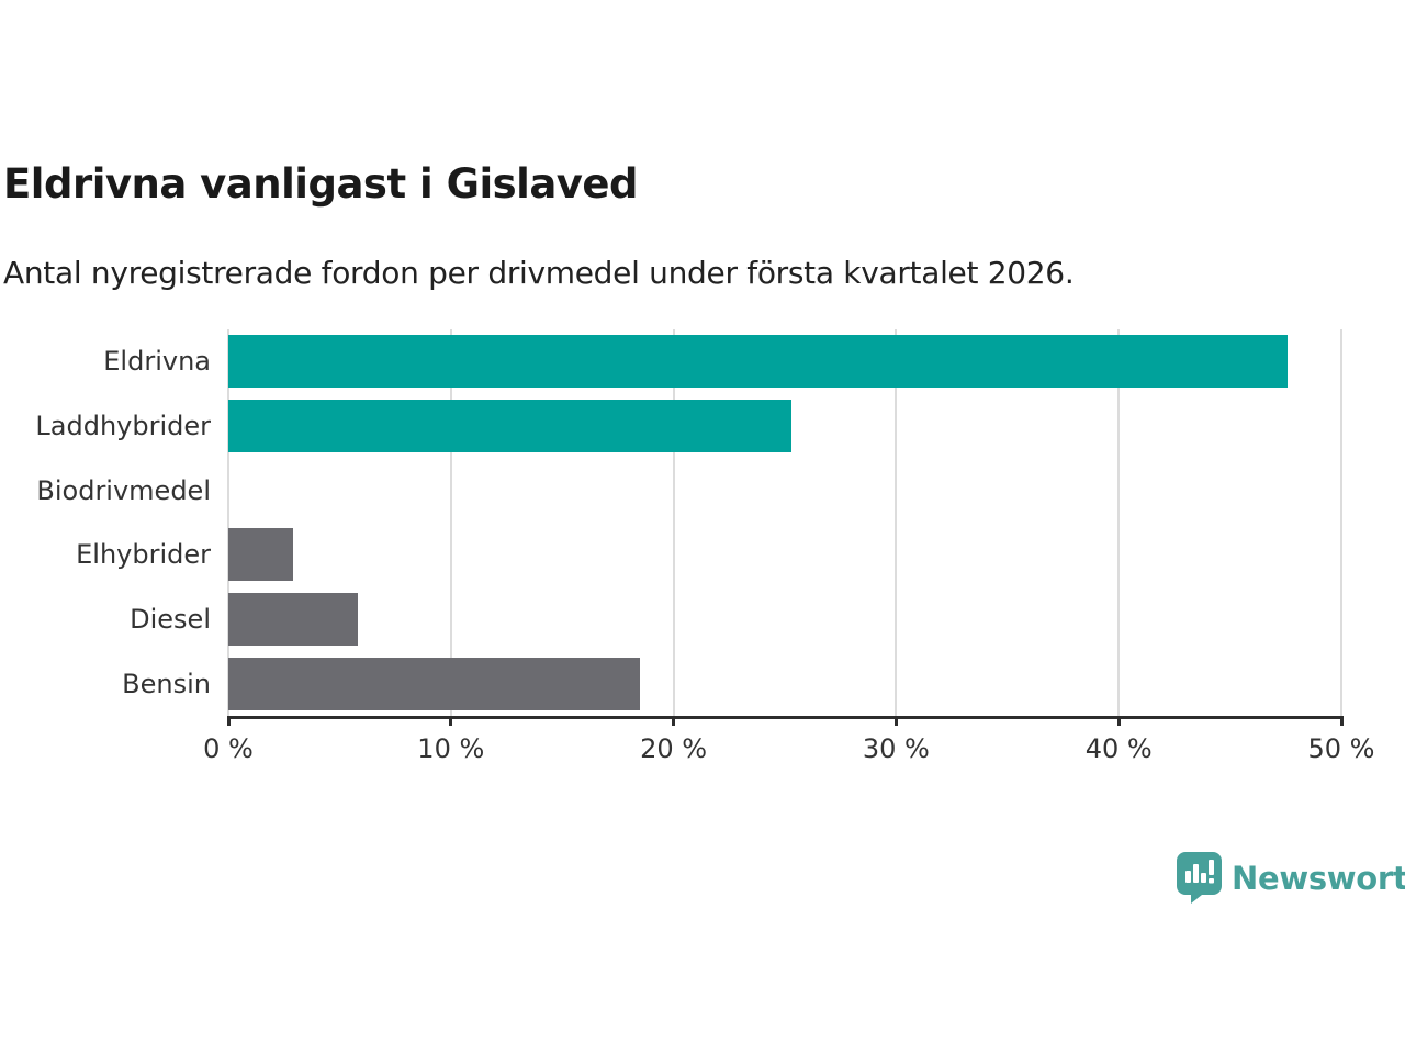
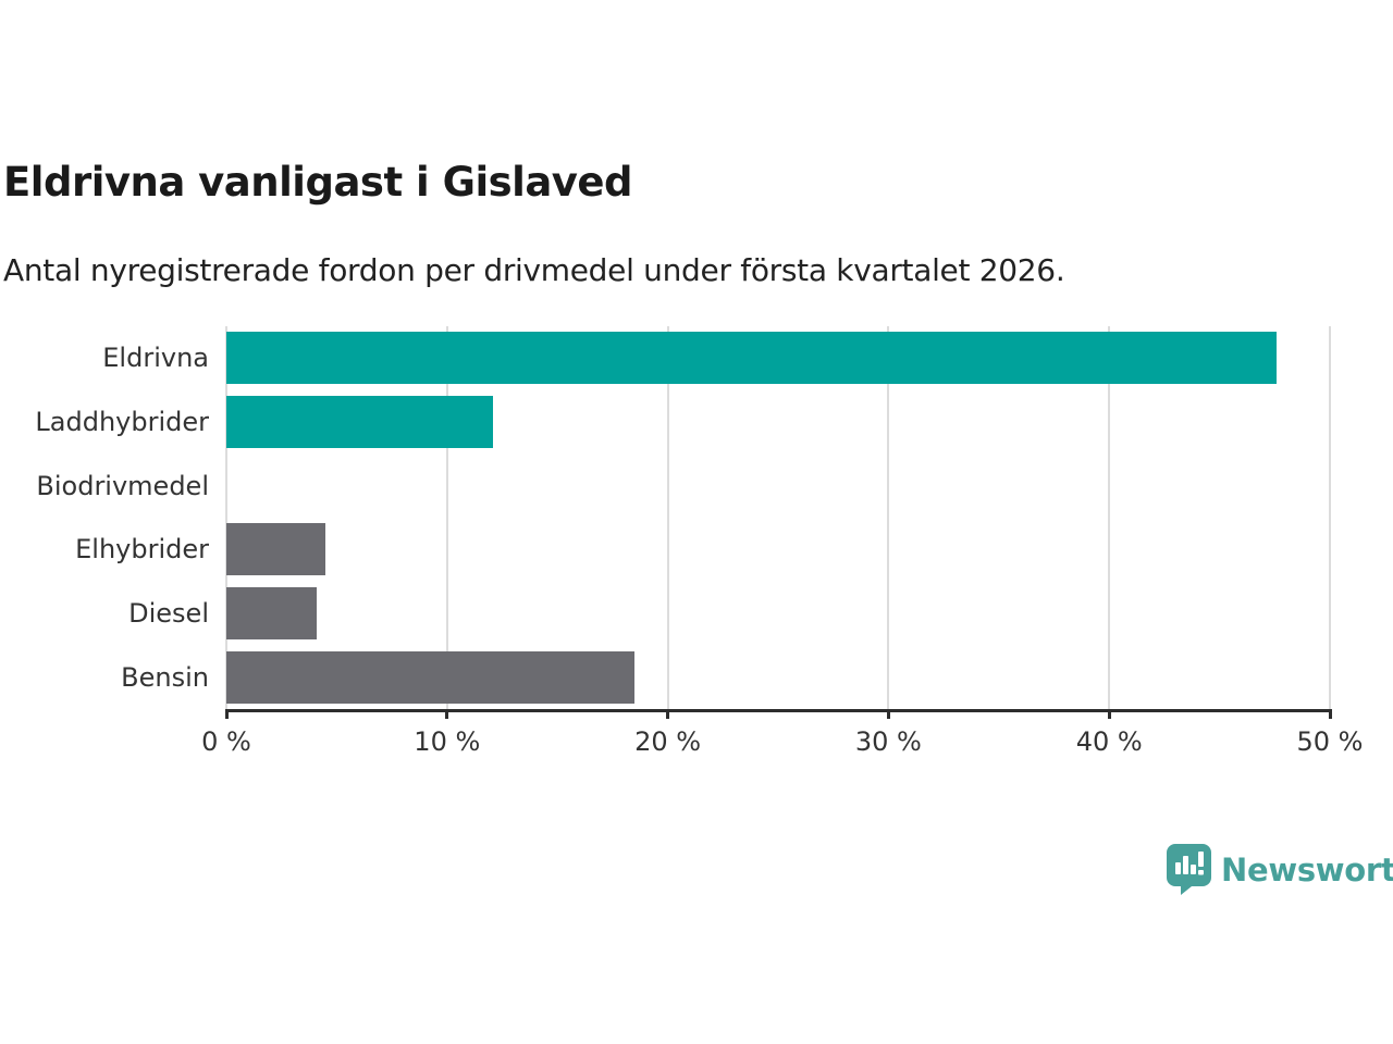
Laddhybrider: 25.3% -> 12.1%
Elhybrider: 2.9% -> 4.5%
Diesel: 5.8% -> 4.1%
